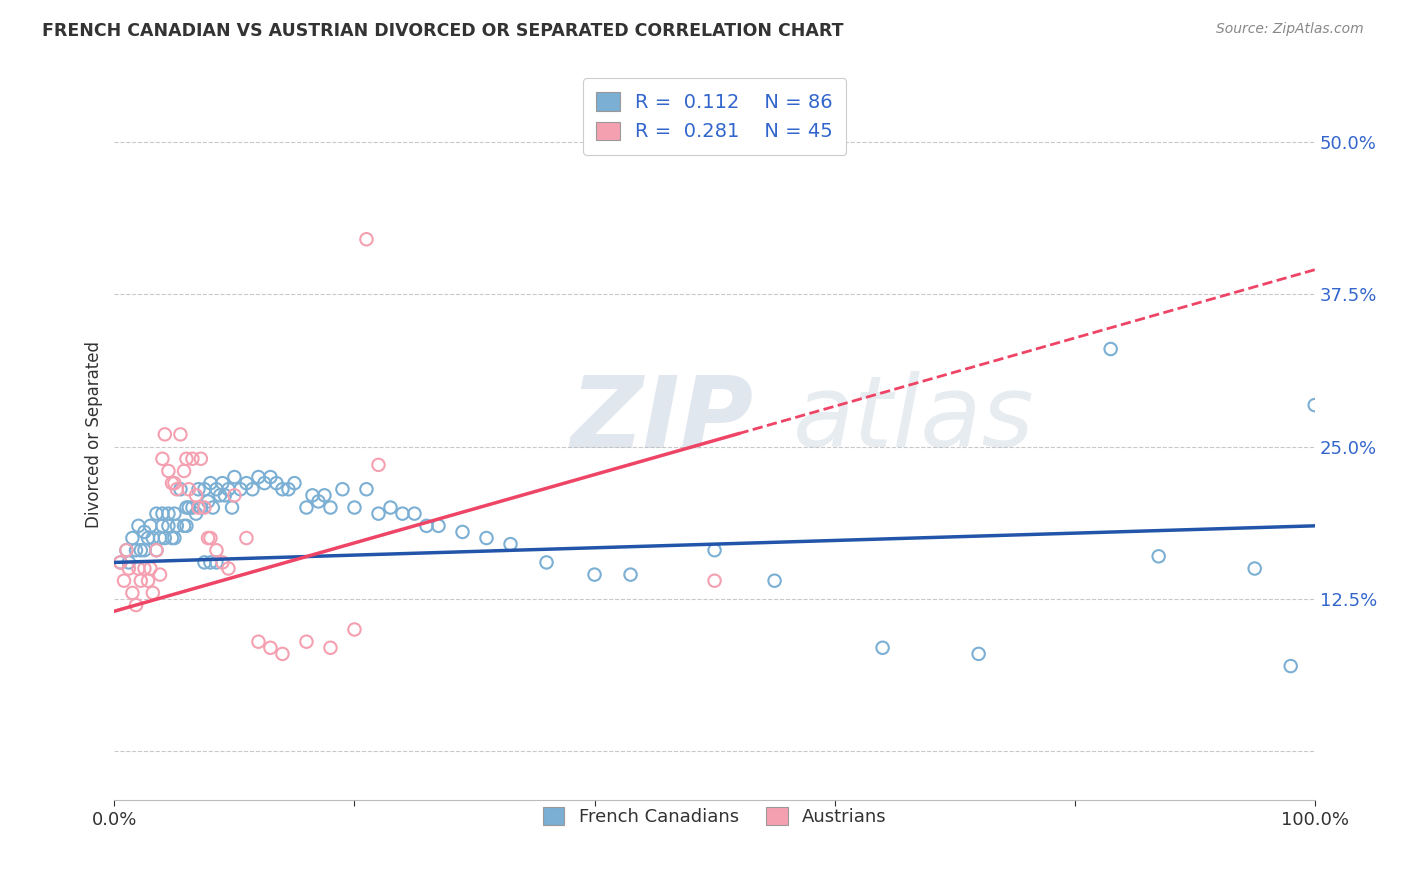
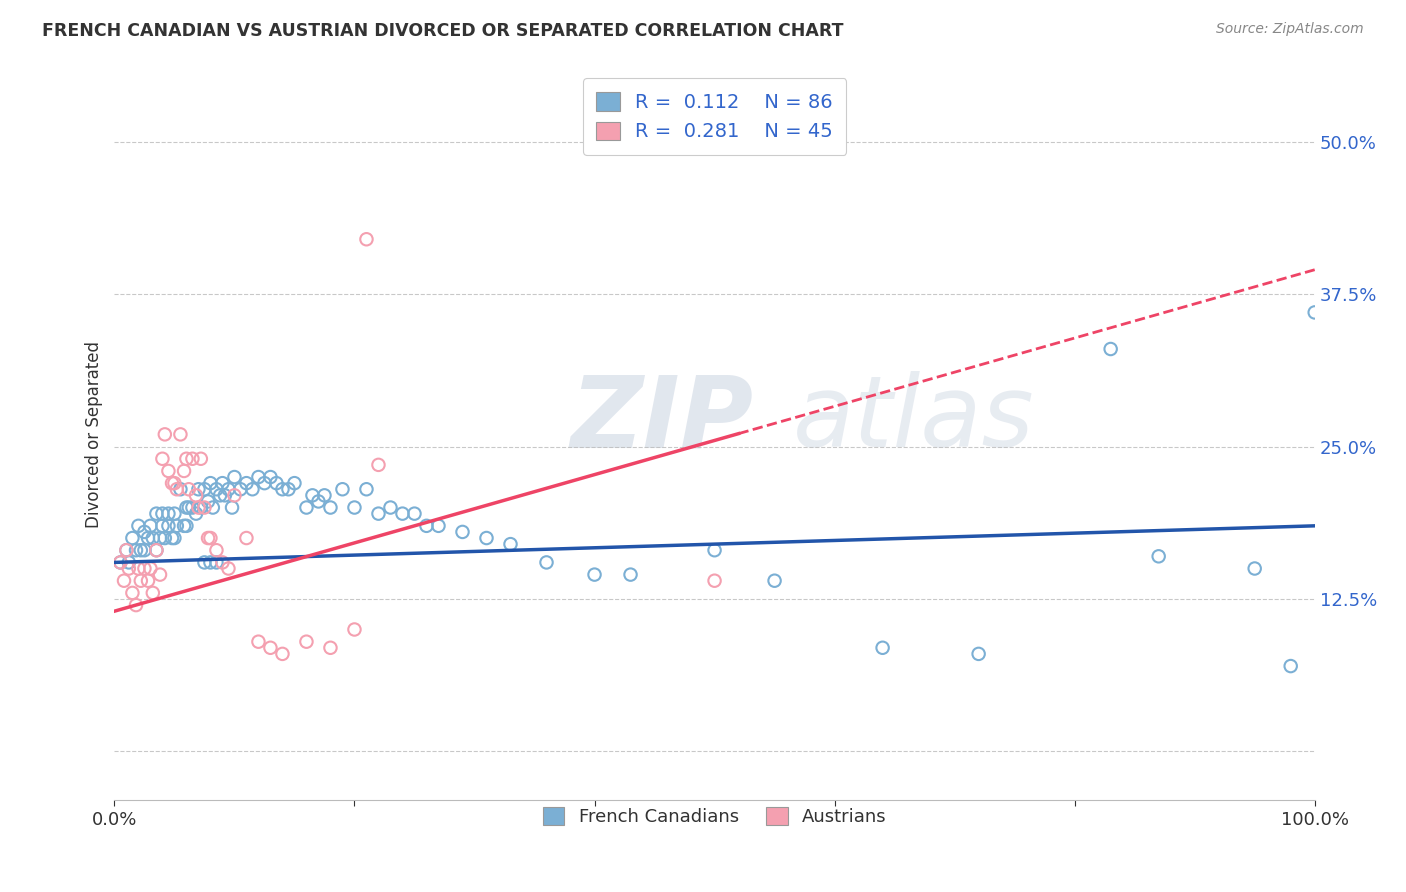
French Canadians/100.0%: 28.4% -> 36.0%
